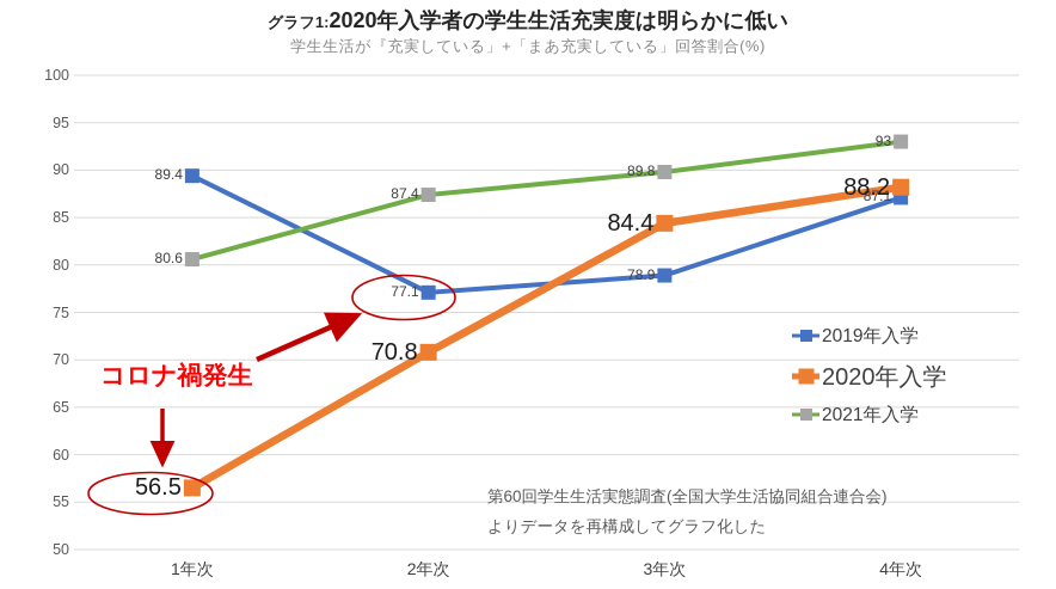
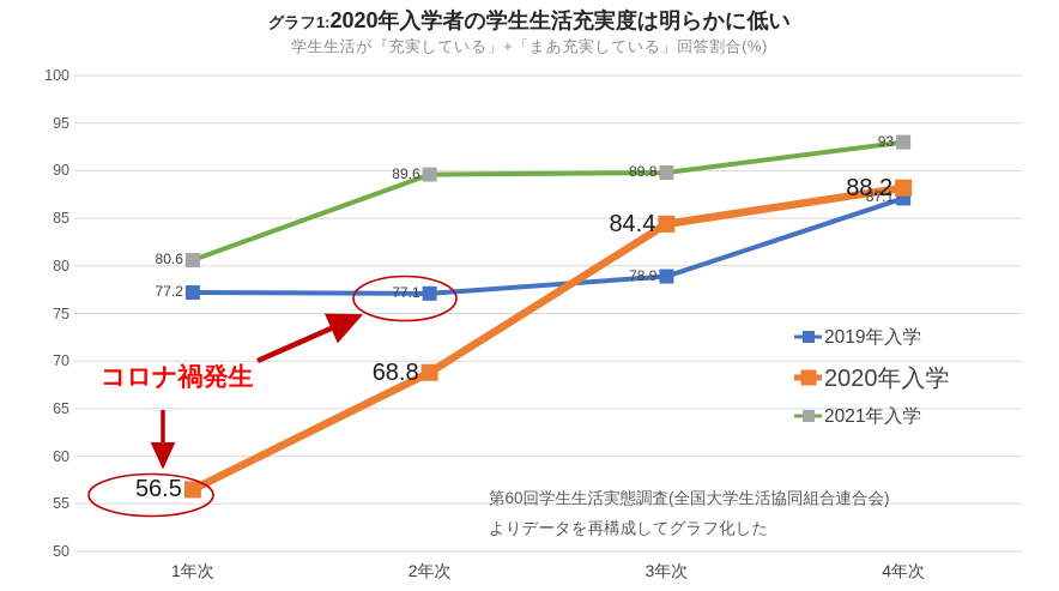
2019年入学/1年次: 89.4 -> 77.2
2020年入学/2年次: 70.8 -> 68.8
2021年入学/2年次: 87.4 -> 89.6
